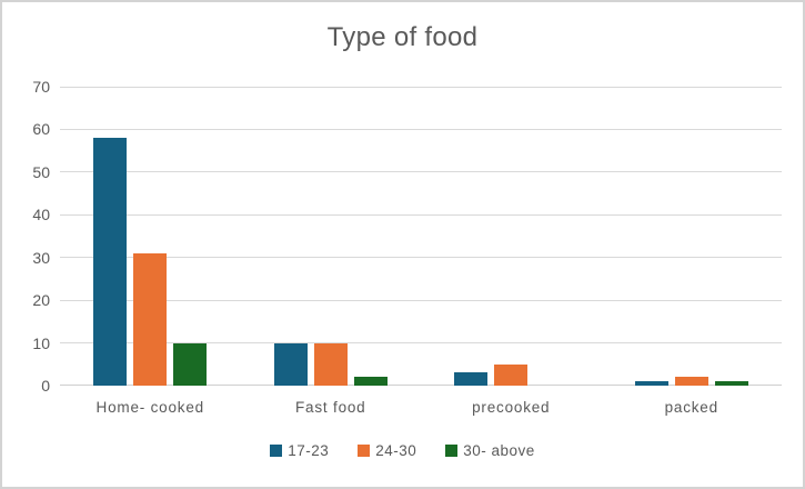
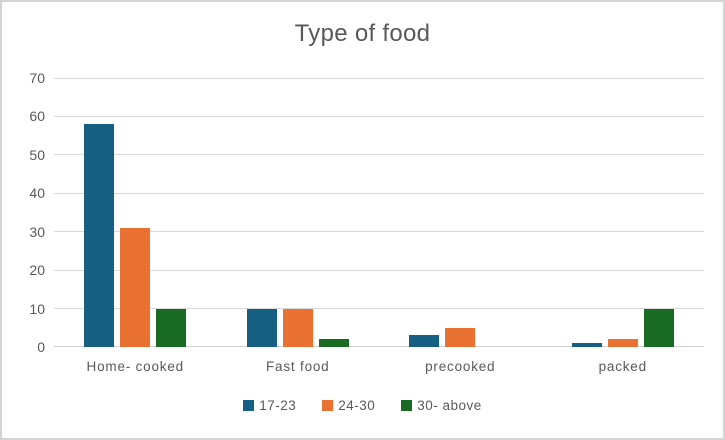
30- above/packed: 1 -> 10
